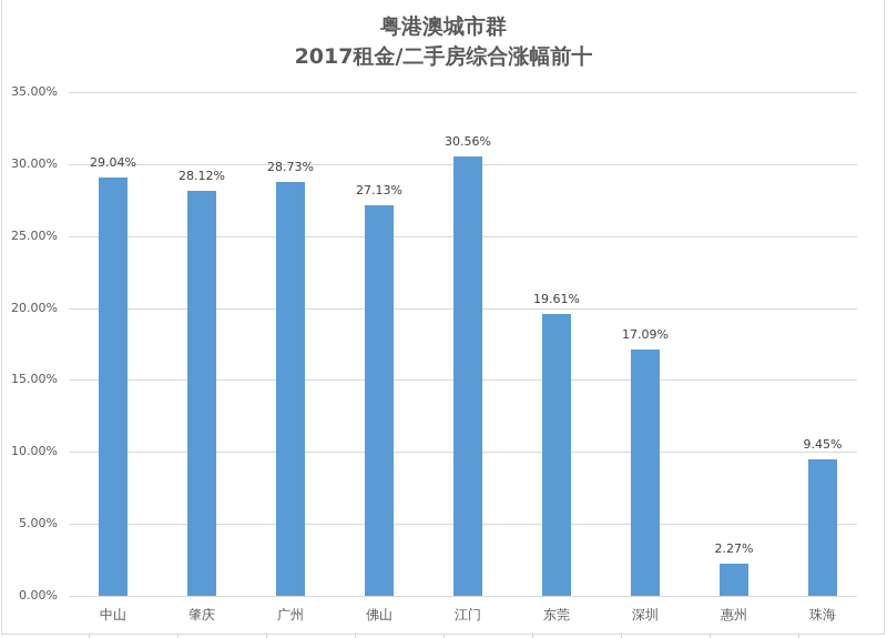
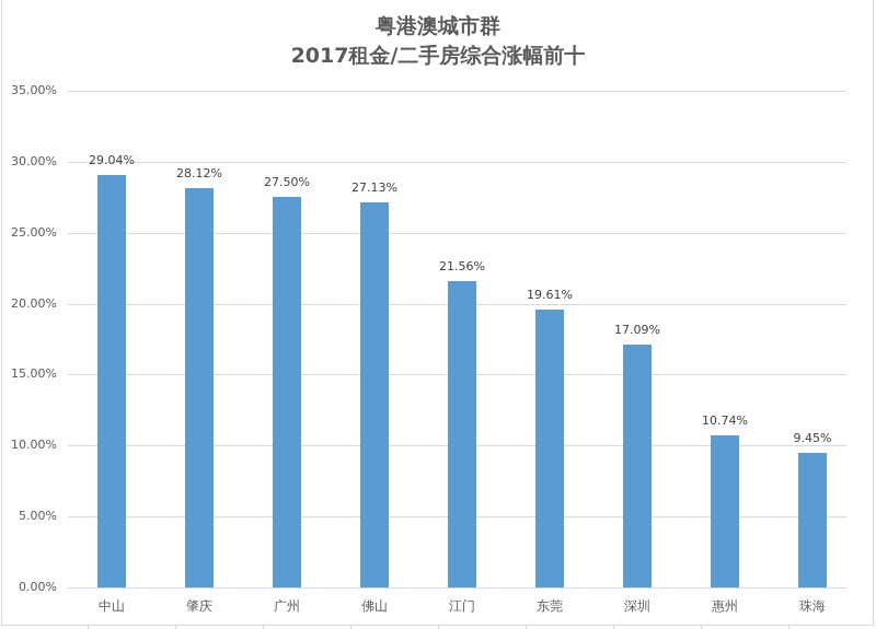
广州: 28.73% -> 27.50%
江门: 30.56% -> 21.56%
惠州: 2.27% -> 10.74%
